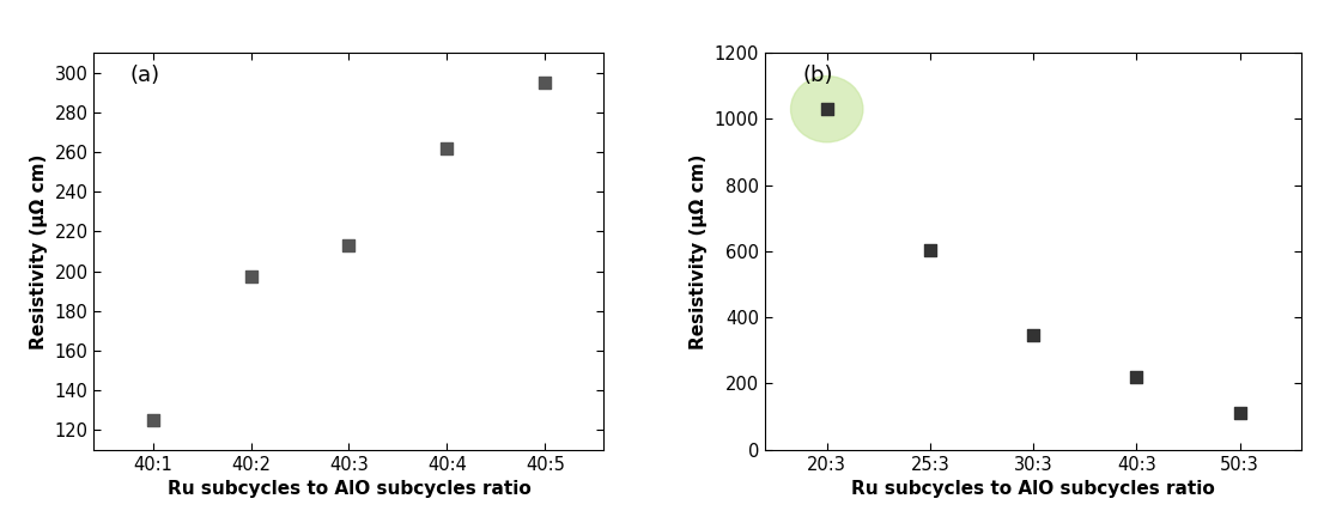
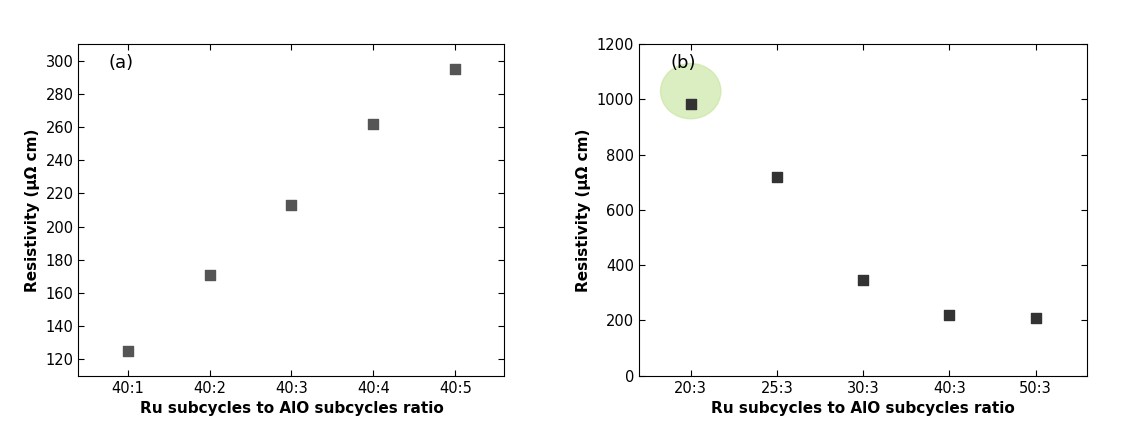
40:2: 197 -> 171
20:3: 1030 -> 985
25:3: 605 -> 720
50:3: 110 -> 210
